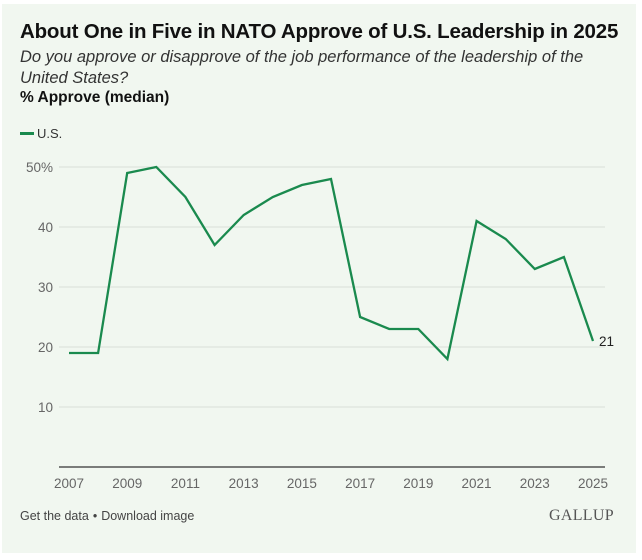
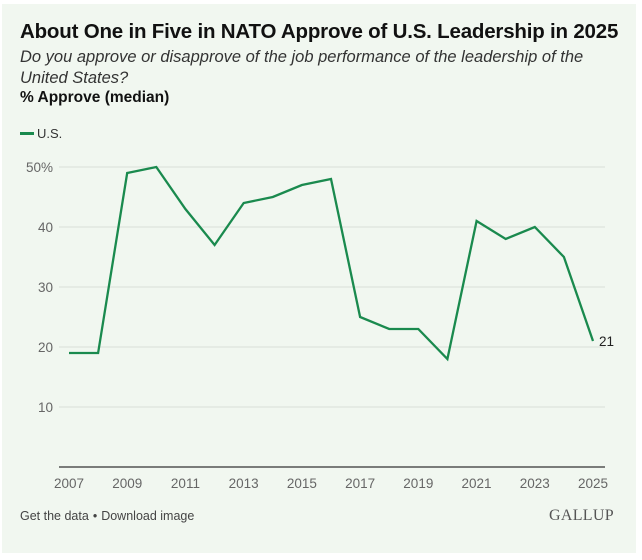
2011: 45% -> 43%
2013: 42% -> 44%
2023: 33% -> 40%
